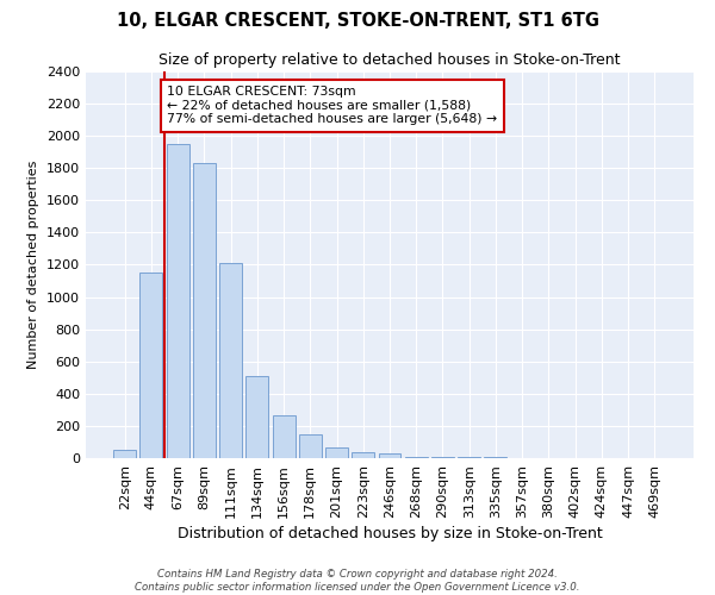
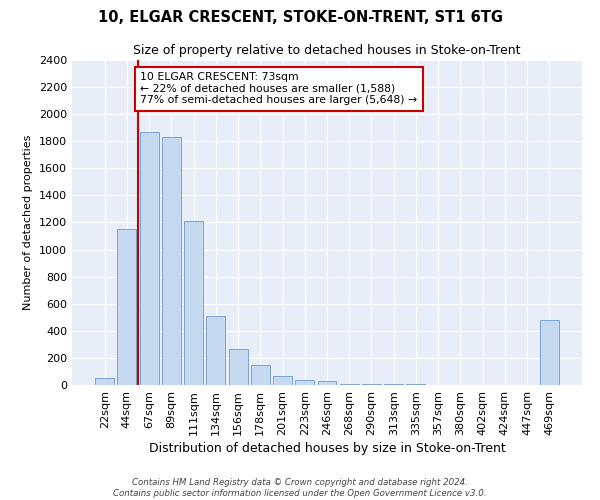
67sqm: 1950 -> 1870
469sqm: 0 -> 480
